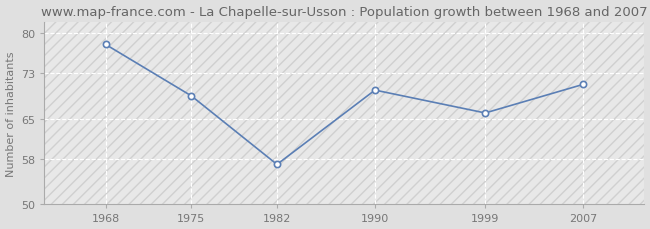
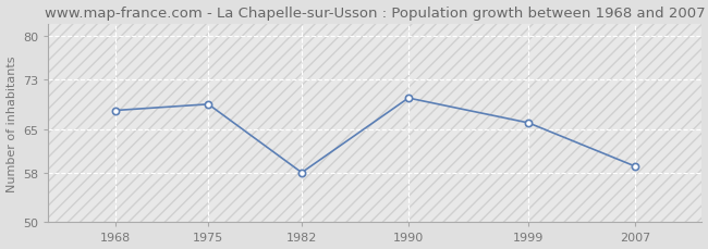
1968: 78 -> 68
1982: 57 -> 58
2007: 71 -> 59
